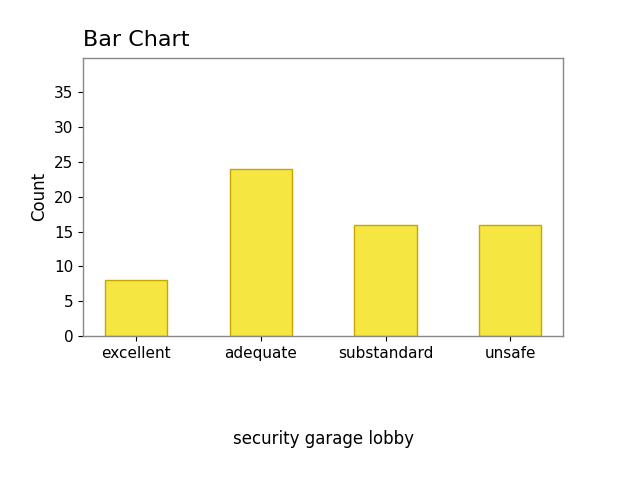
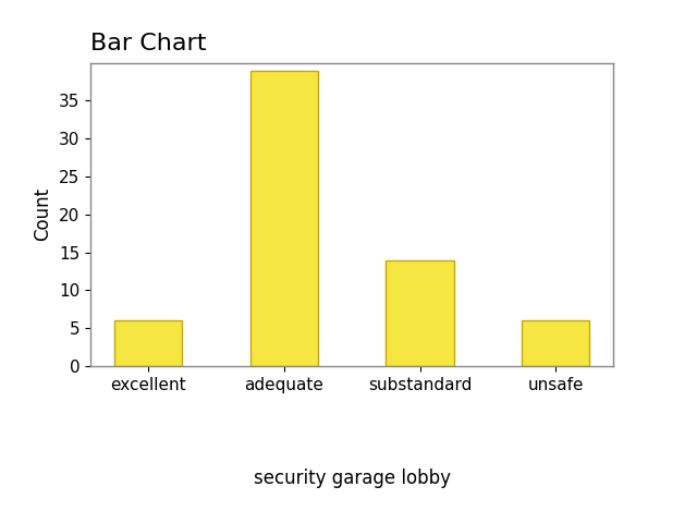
excellent: 8 -> 6
adequate: 24 -> 39
substandard: 16 -> 14
unsafe: 16 -> 6
